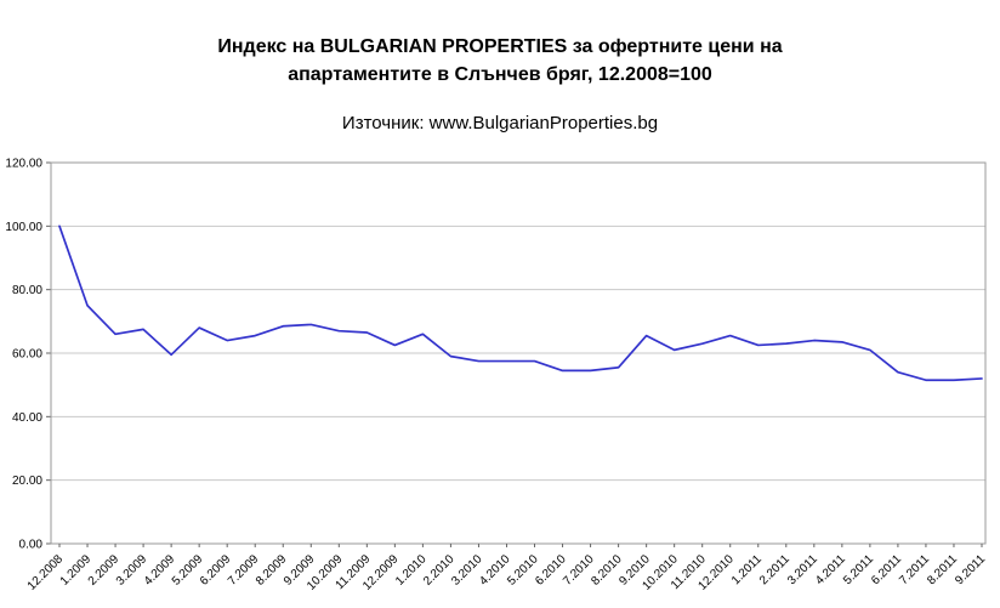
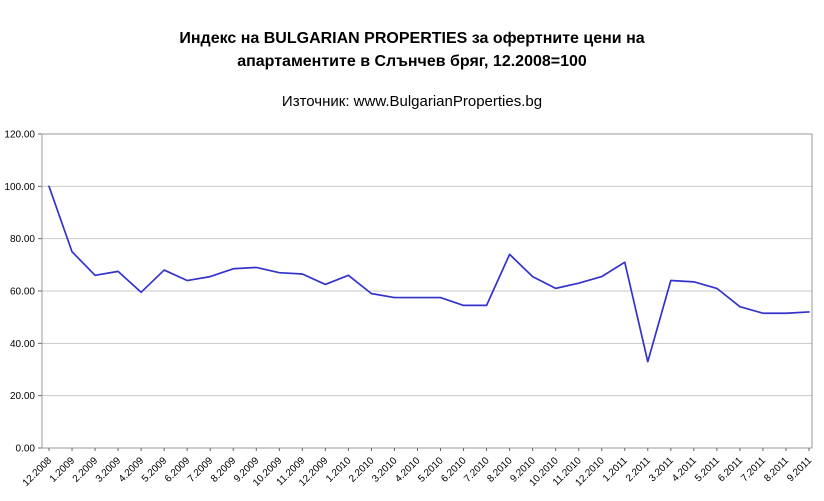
8.2010: 56 -> 74
1.2011: 62 -> 71
2.2011: 63 -> 33
